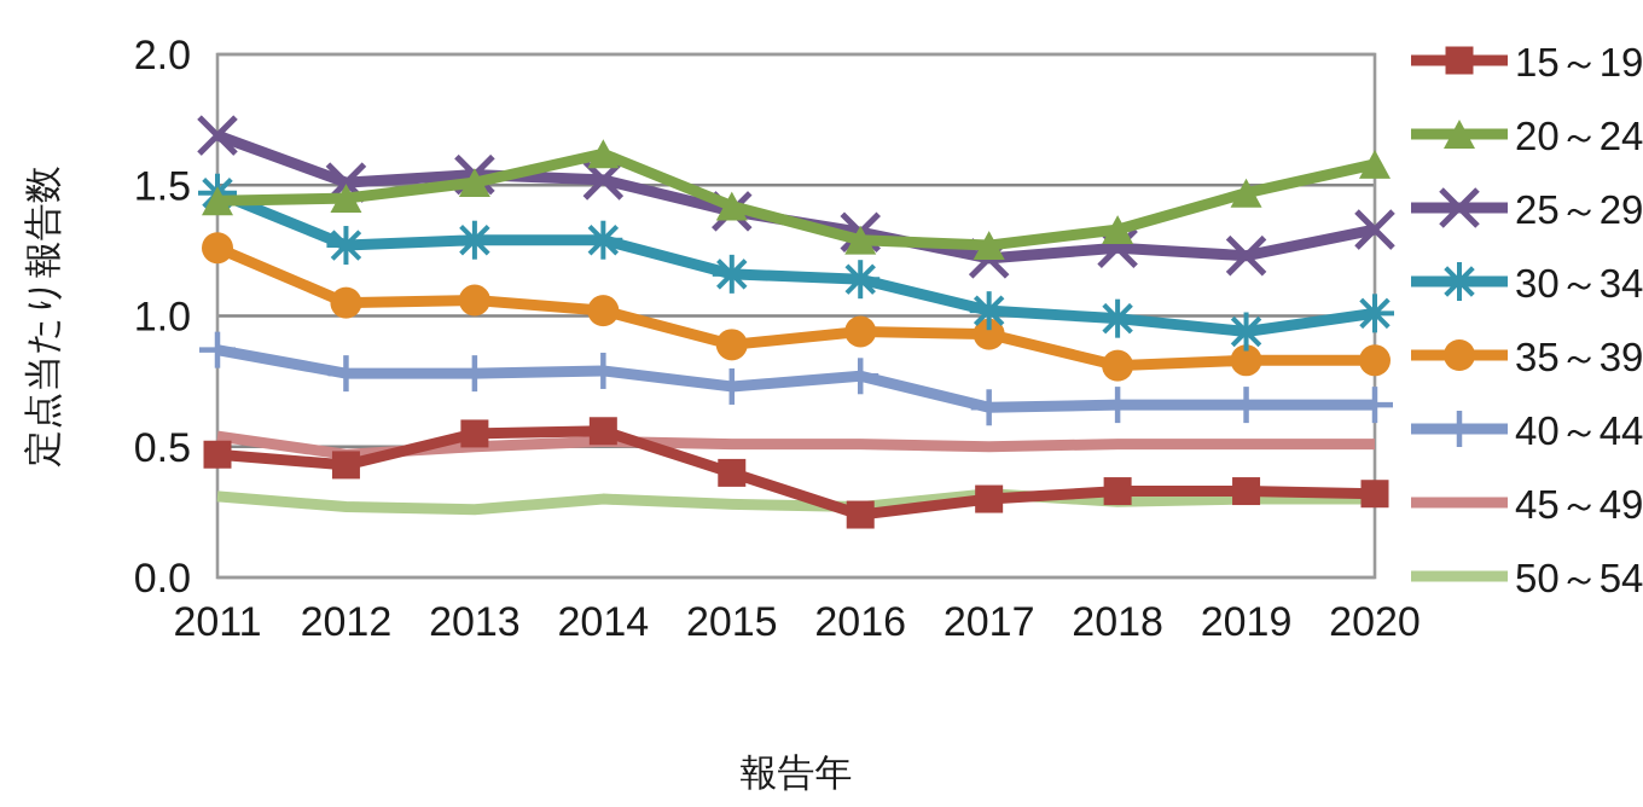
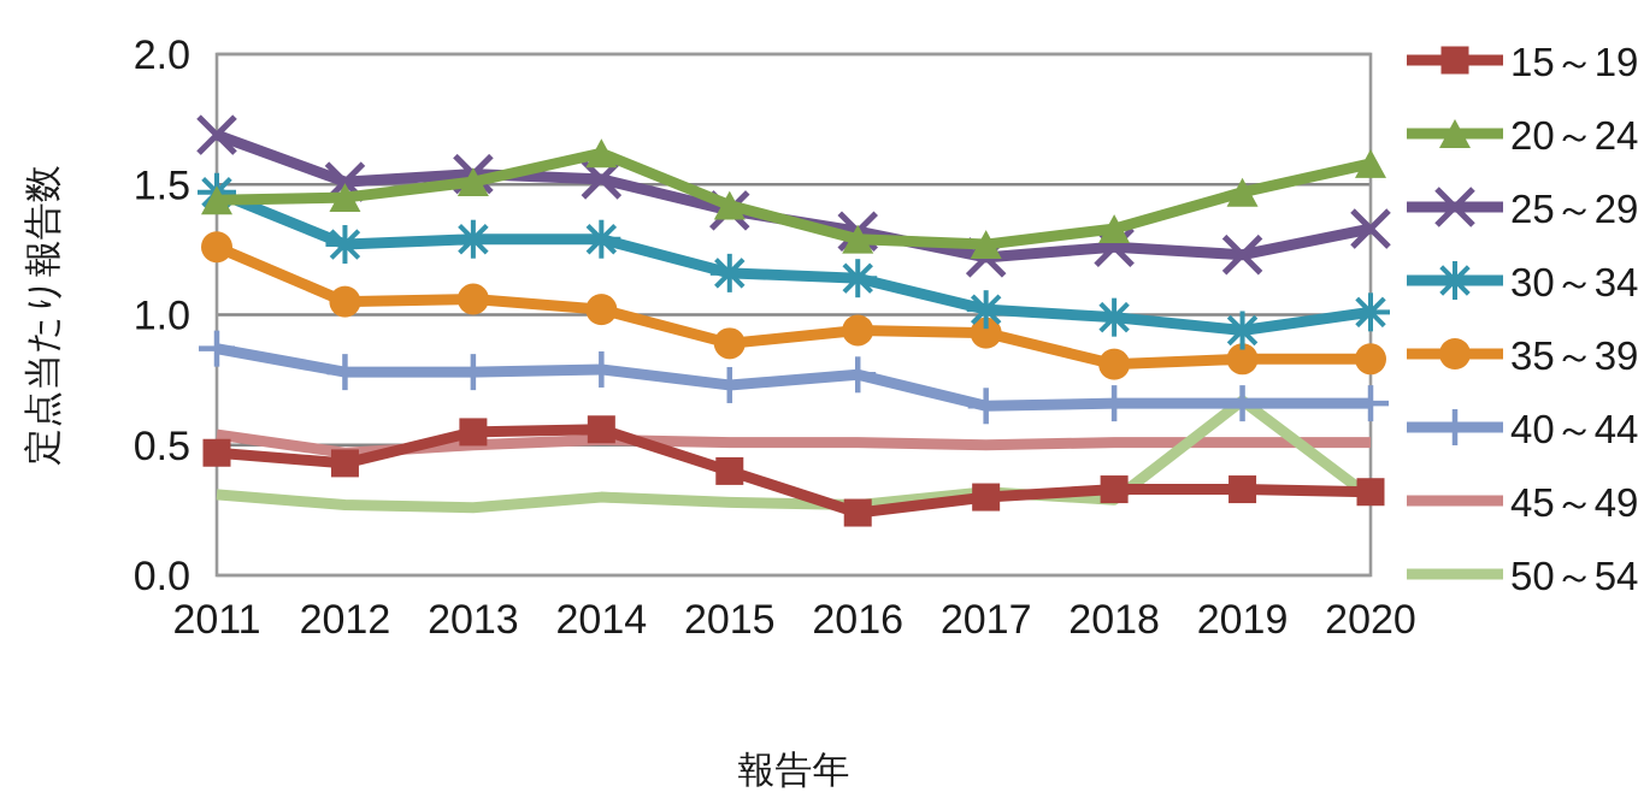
50～54/2019: 0.30 -> 0.67
